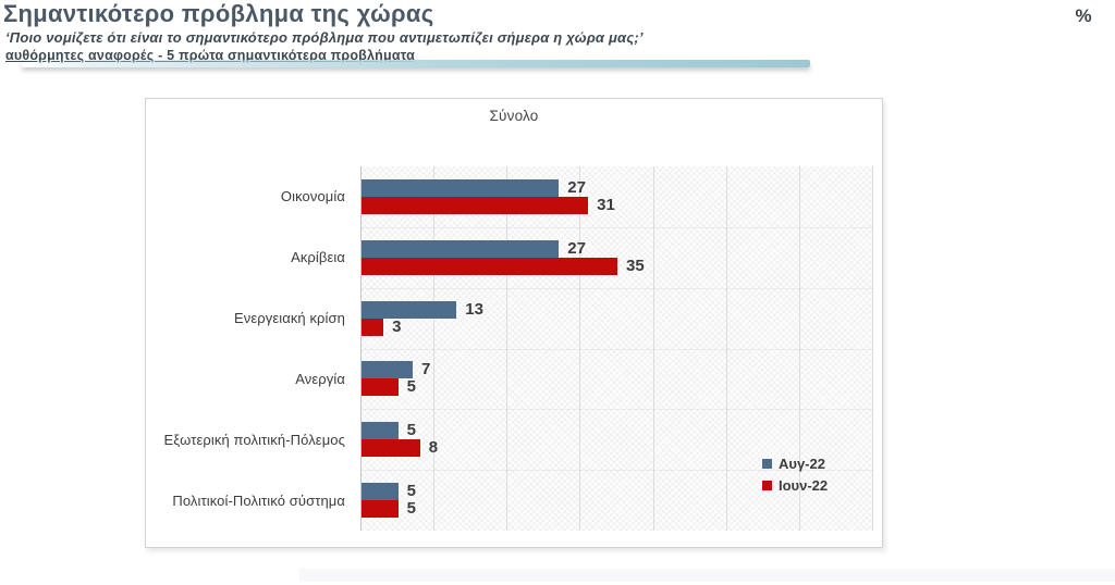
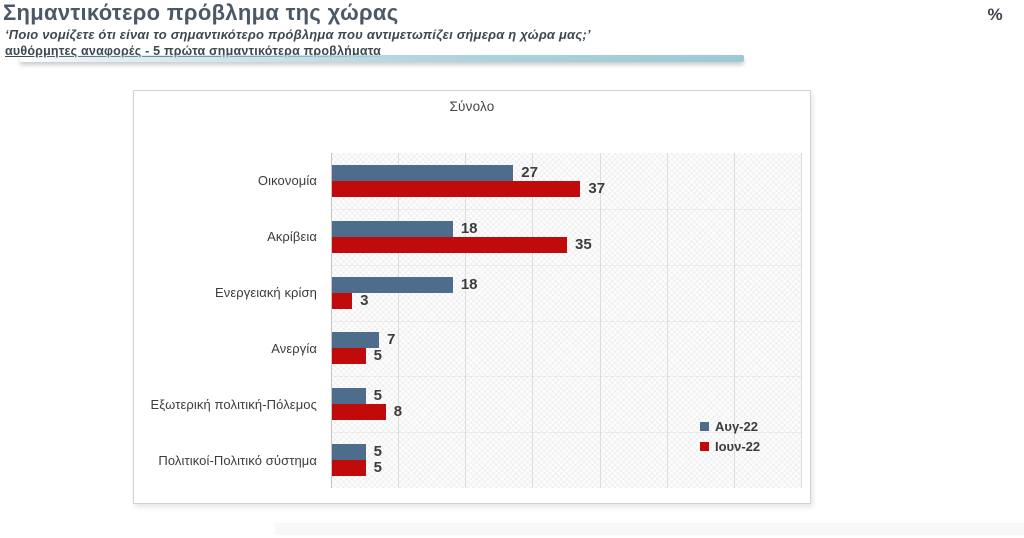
Ιουν-22/Οικονομία: 31 -> 37
Αυγ-22/Ακρίβεια: 27 -> 18
Αυγ-22/Ενεργειακή κρίση: 13 -> 18
